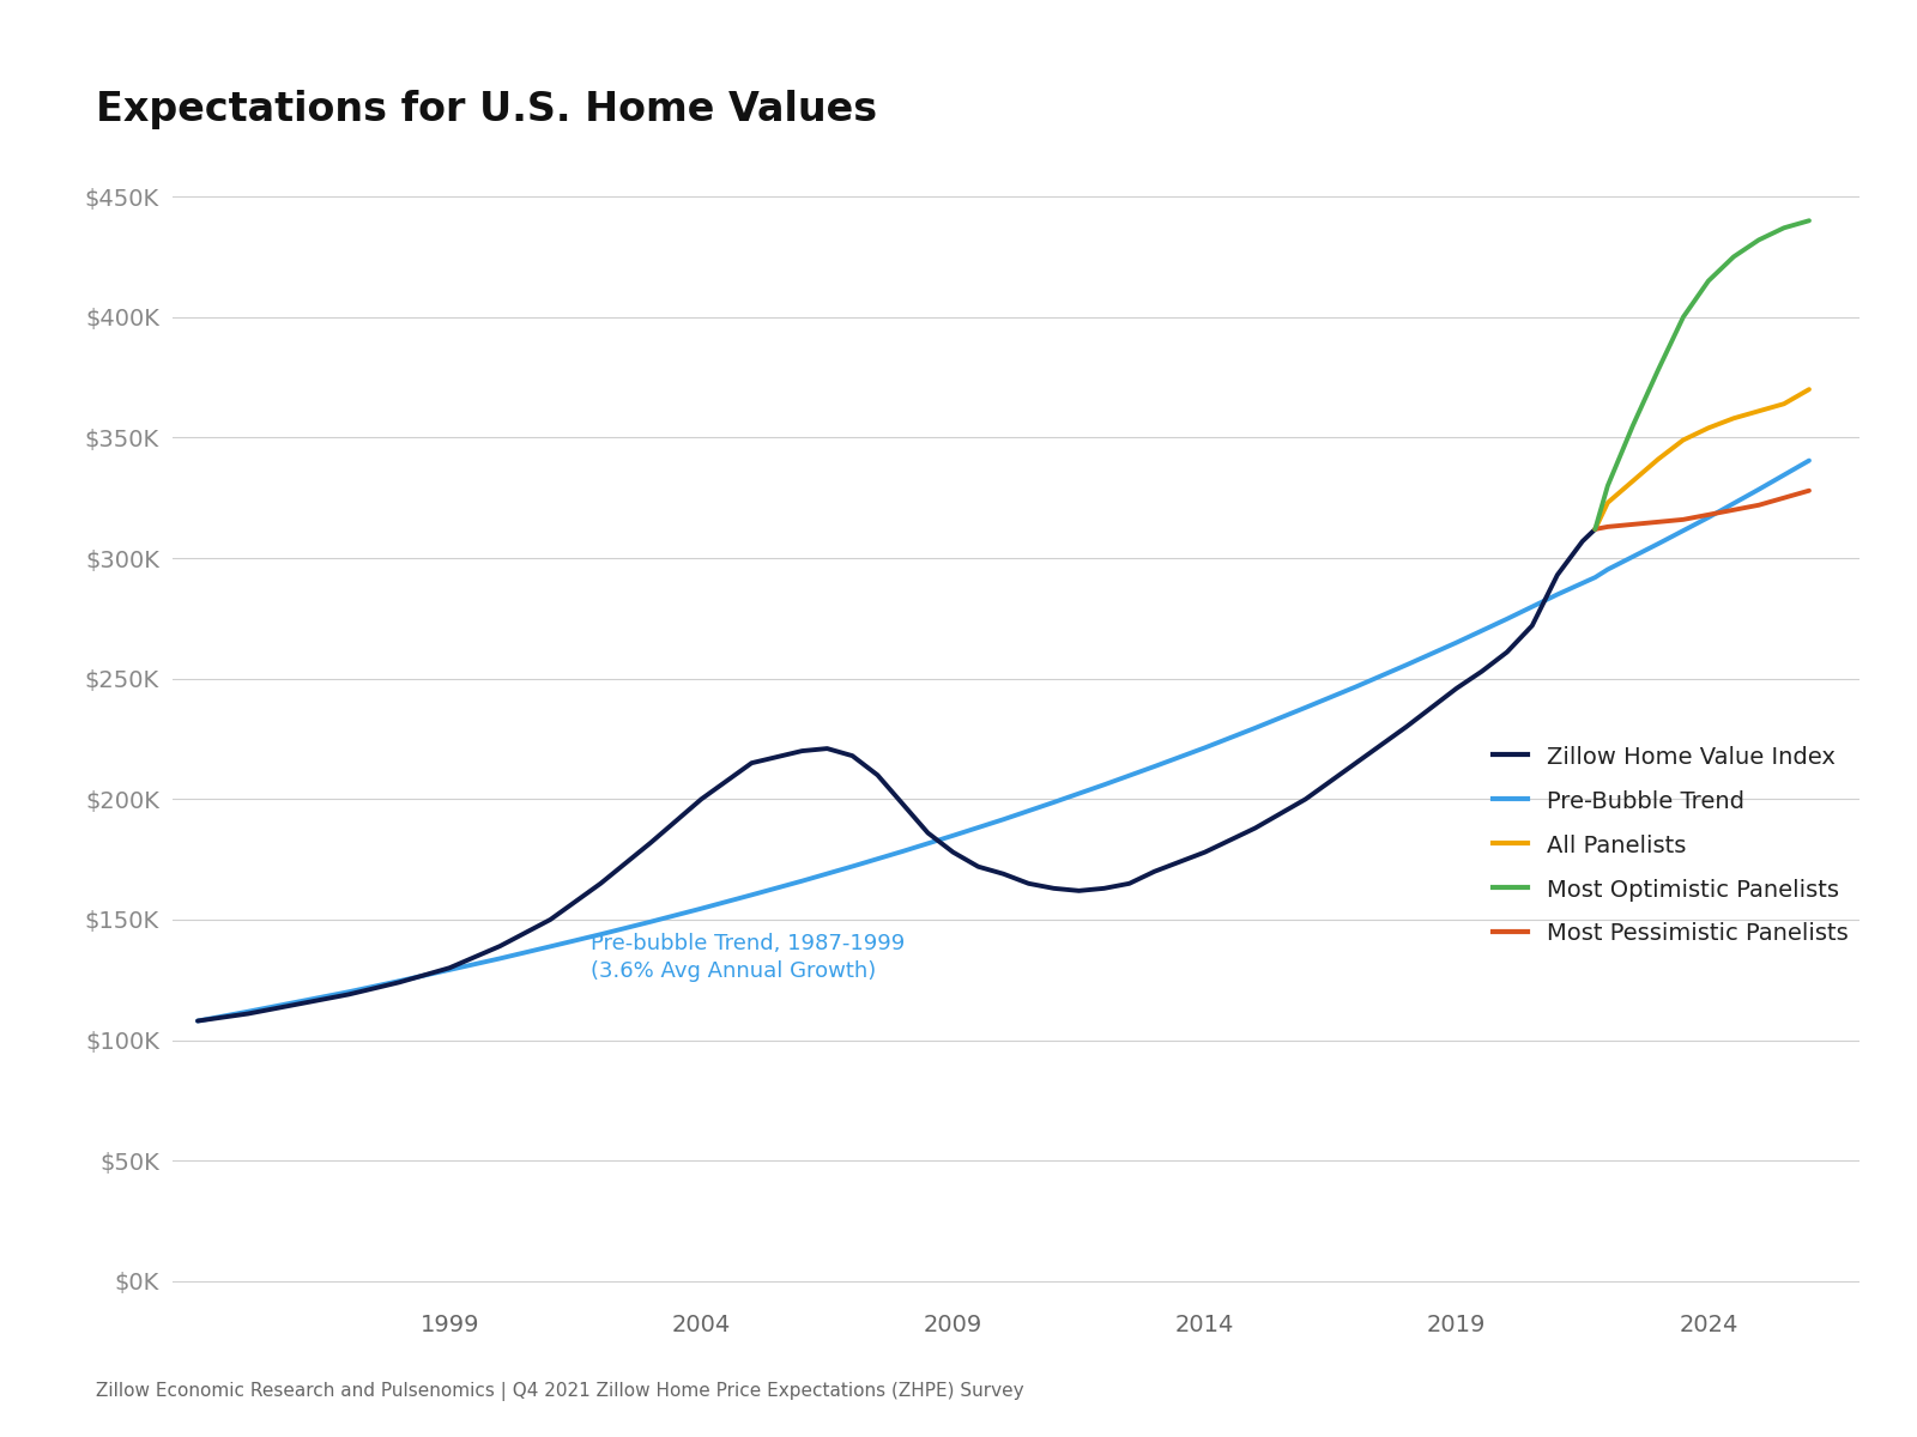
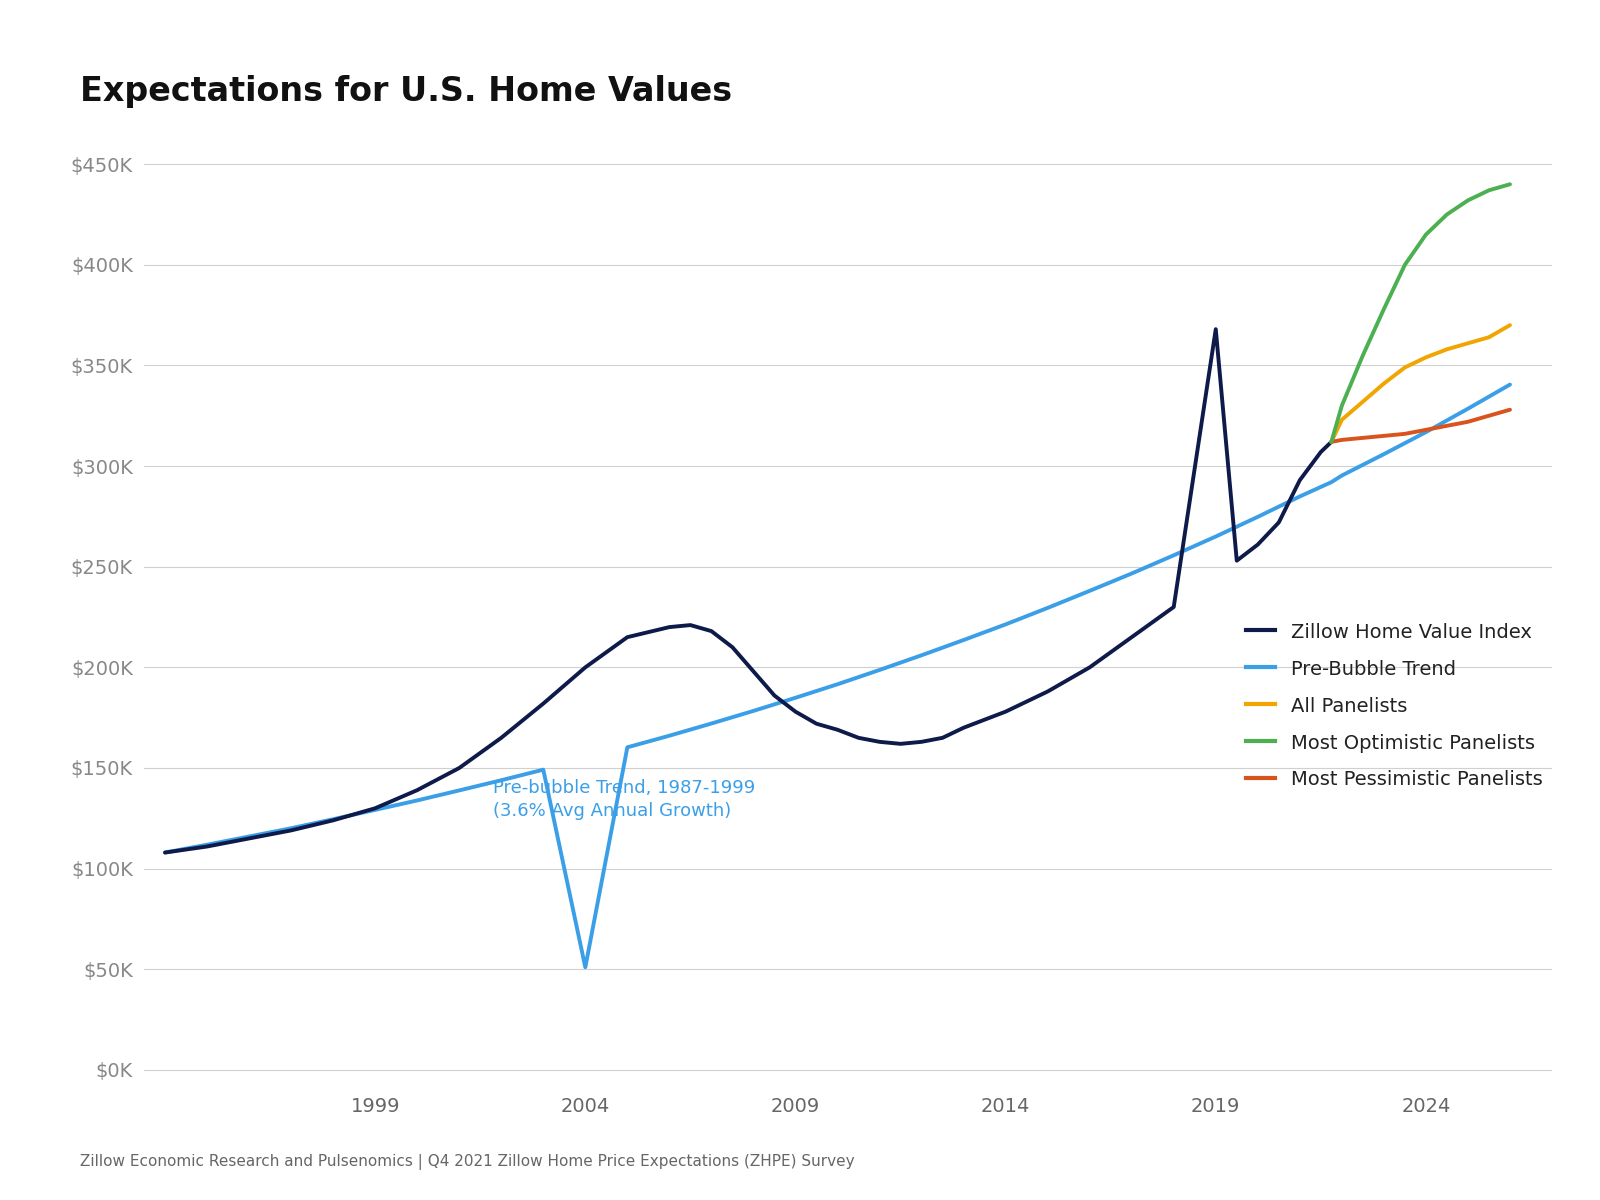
Pre-Bubble Trend/2004: $154.6K -> $51.0K
Zillow Home Value Index/2019: $246K -> $368K
